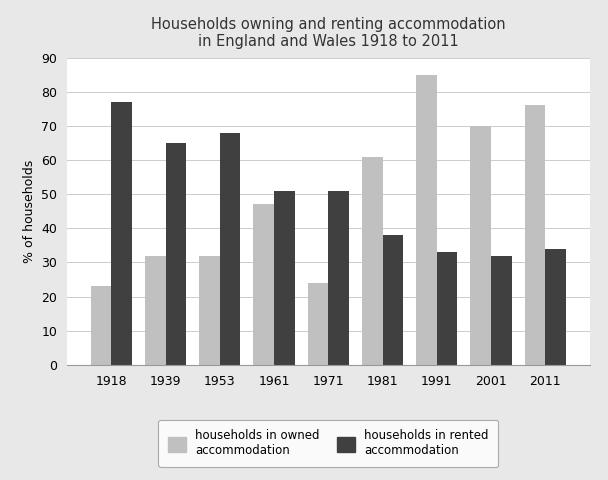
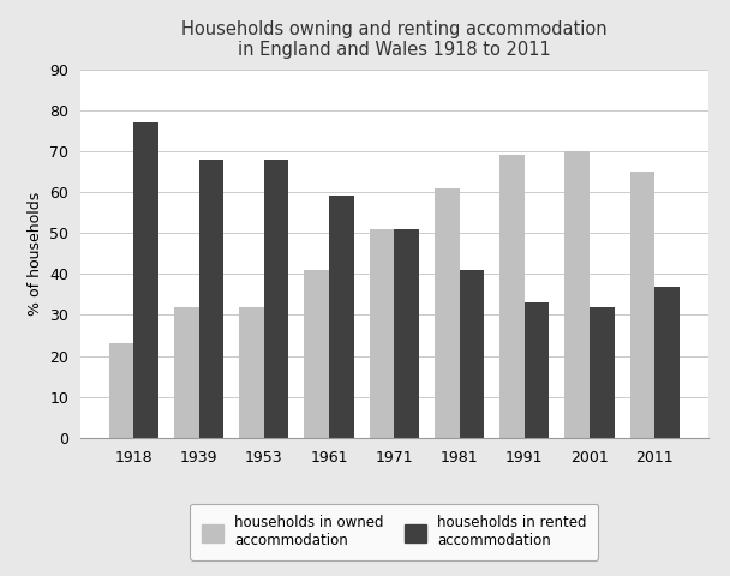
households in rented accommodation/1939: 65 -> 68
households in owned accommodation/1961: 47 -> 41
households in rented accommodation/1961: 51 -> 59
households in owned accommodation/1971: 24 -> 51
households in rented accommodation/1981: 38 -> 41
households in owned accommodation/1991: 85 -> 69
households in owned accommodation/2011: 76 -> 65
households in rented accommodation/2011: 34 -> 37
